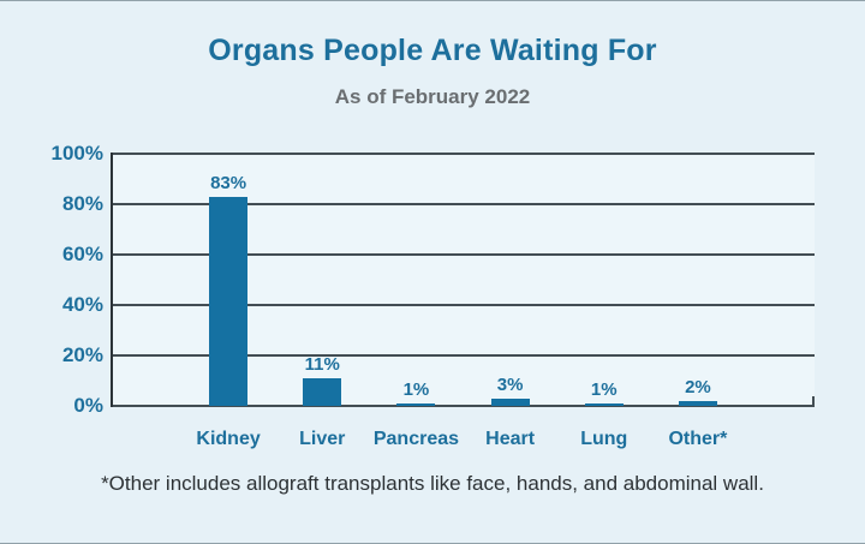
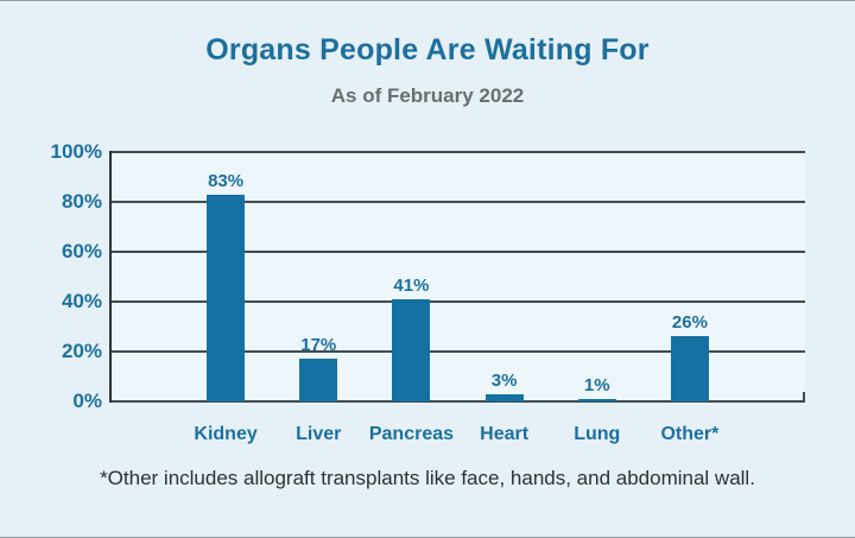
Liver: 11% -> 17%
Pancreas: 1% -> 41%
Other*: 2% -> 26%
